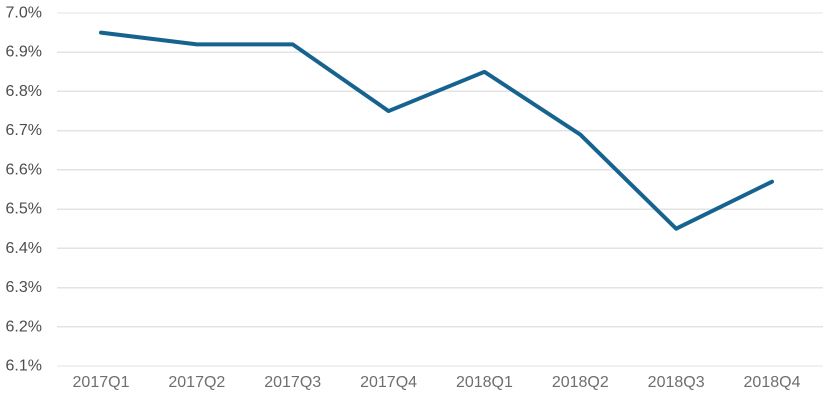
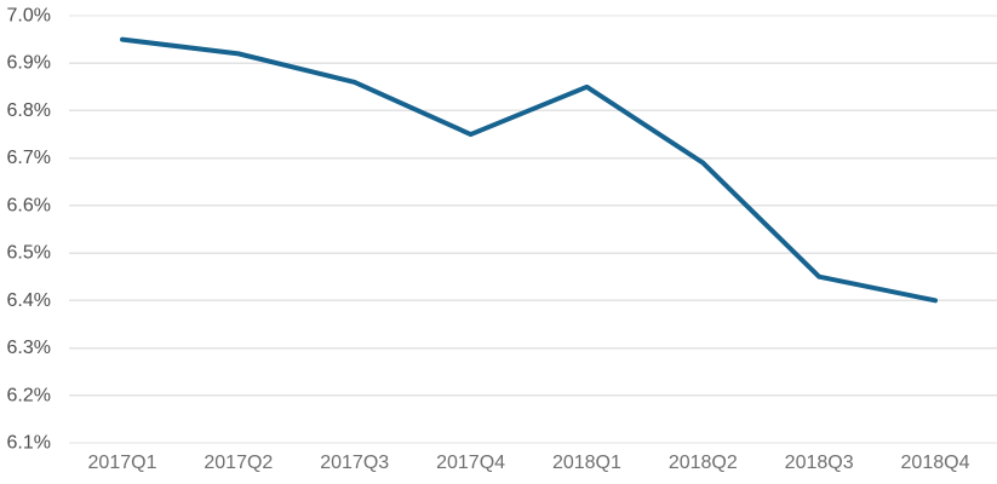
2017Q3: 6.92% -> 6.86%
2018Q4: 6.57% -> 6.40%
